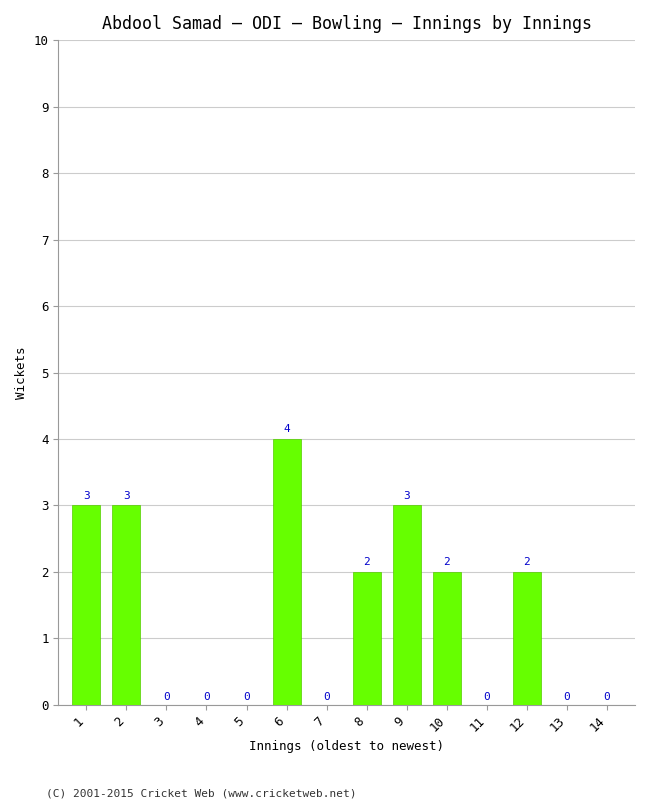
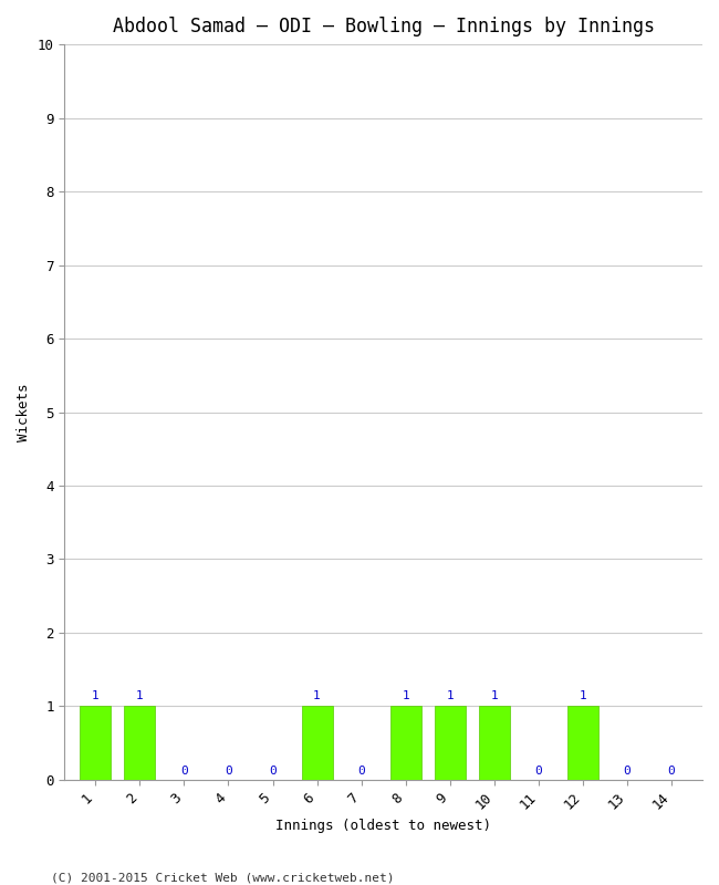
1: 3 -> 1
2: 3 -> 1
6: 4 -> 1
8: 2 -> 1
9: 3 -> 1
10: 2 -> 1
12: 2 -> 1
